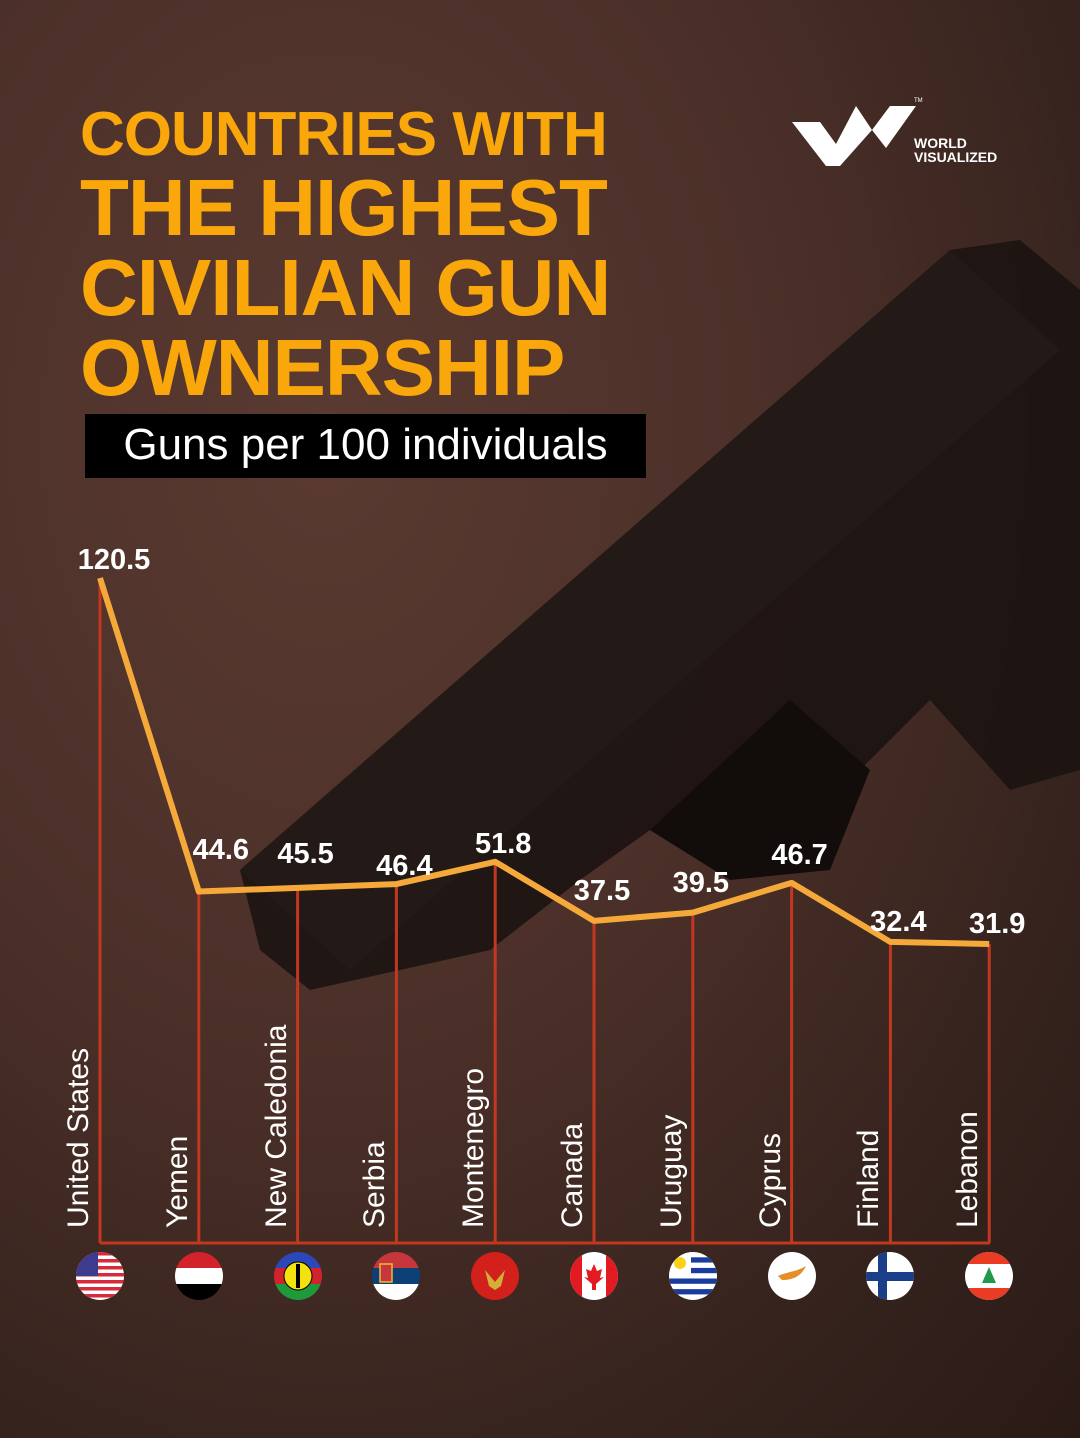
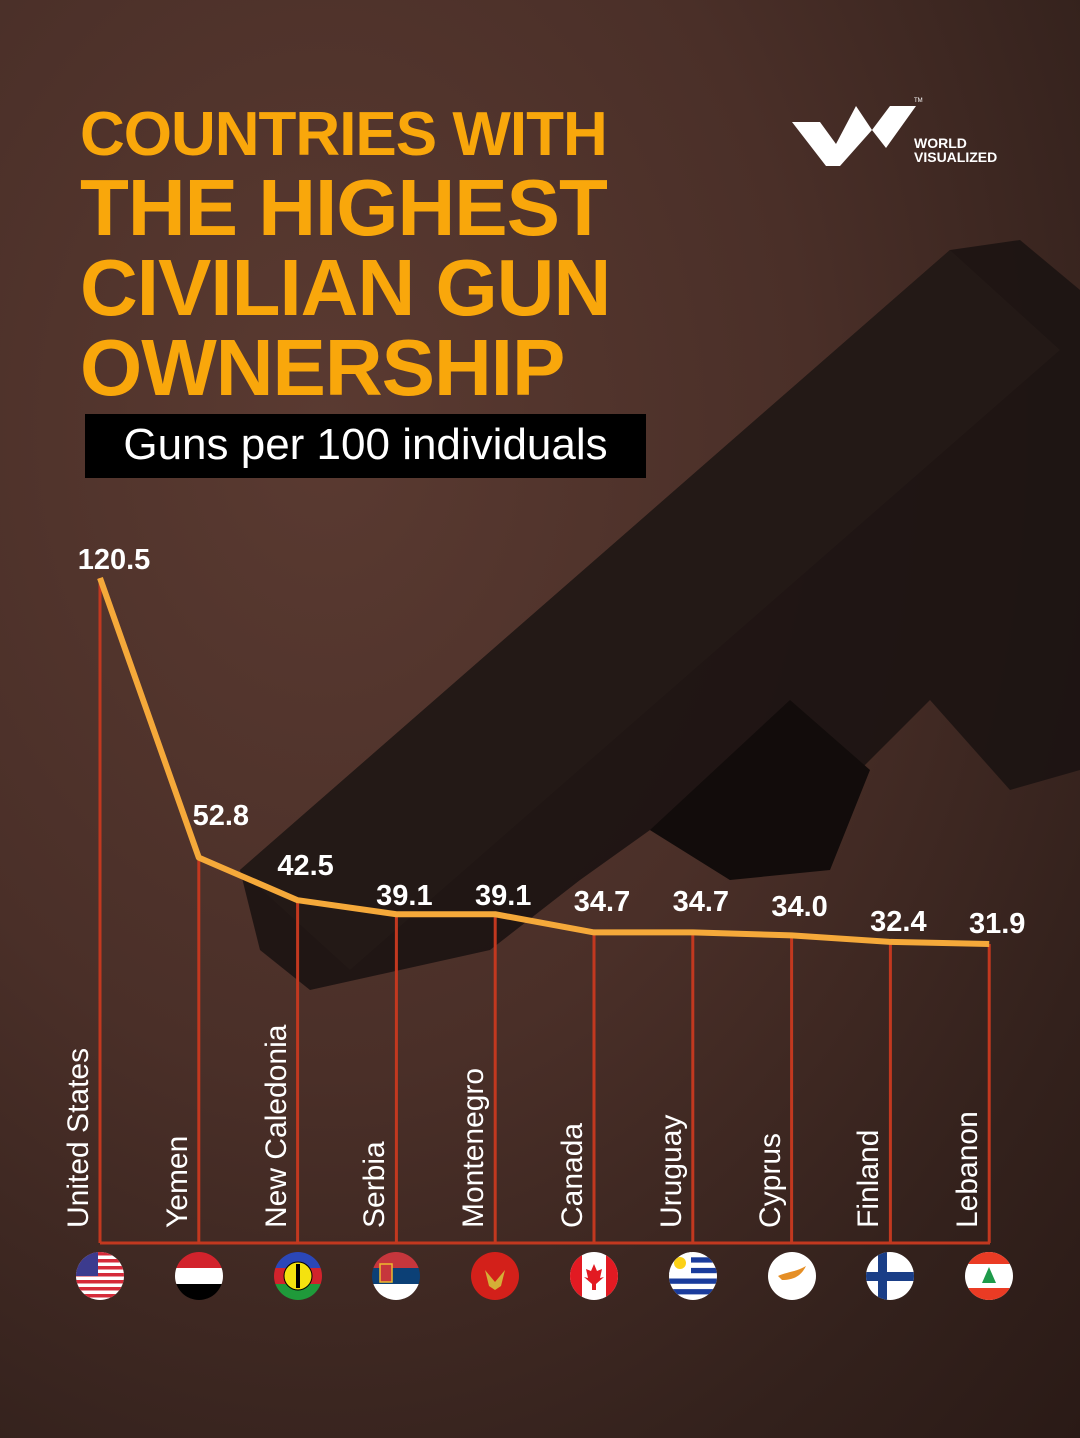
Yemen: 44.6 -> 52.8
New Caledonia: 45.5 -> 42.5
Serbia: 46.4 -> 39.1
Montenegro: 51.8 -> 39.1
Canada: 37.5 -> 34.7
Uruguay: 39.5 -> 34.7
Cyprus: 46.7 -> 34.0
